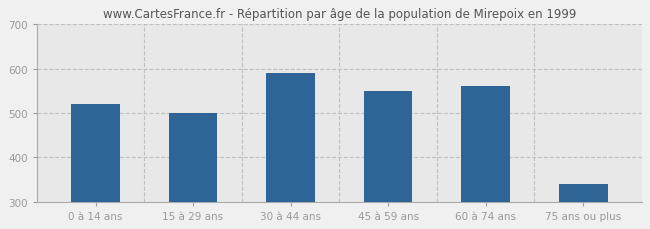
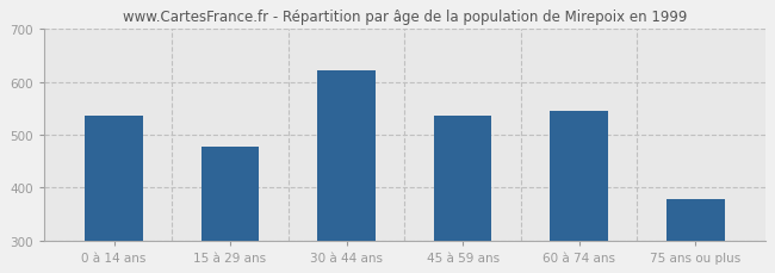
0 à 14 ans: 520 -> 535
15 à 29 ans: 500 -> 477
30 à 44 ans: 590 -> 621
45 à 59 ans: 550 -> 535
60 à 74 ans: 560 -> 544
75 ans ou plus: 340 -> 377
